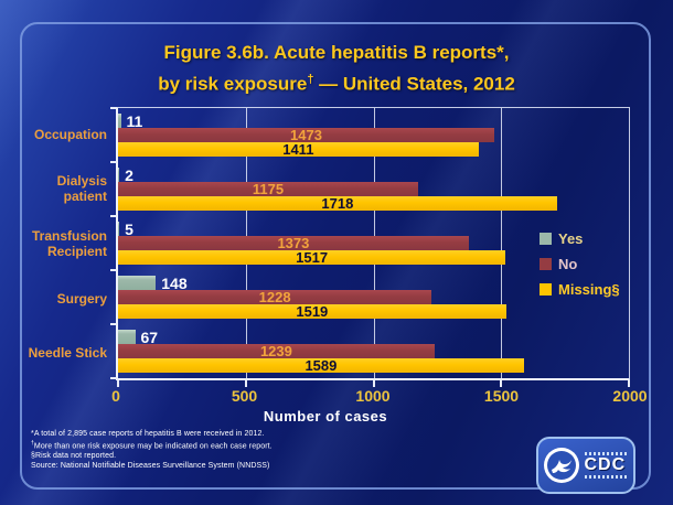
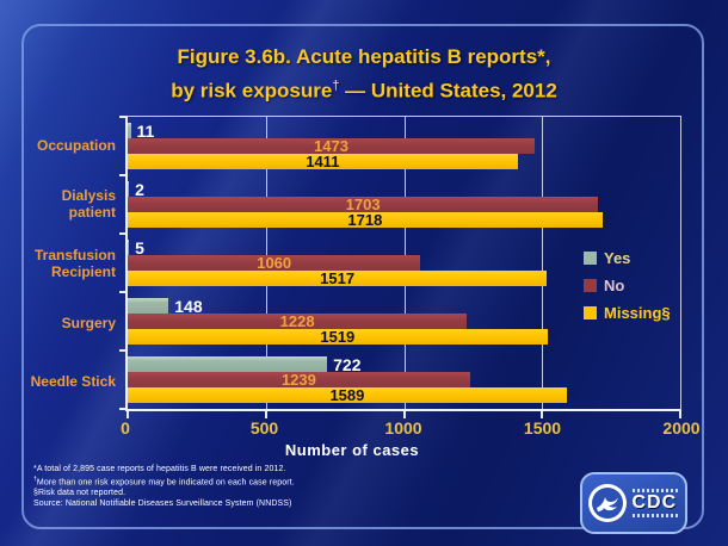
No/Dialysis patient: 1175 -> 1703
No/Transfusion Recipient: 1373 -> 1060
Yes/Needle Stick: 67 -> 722
